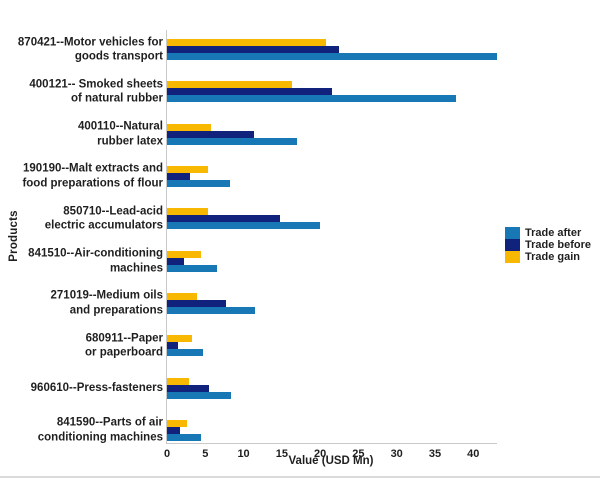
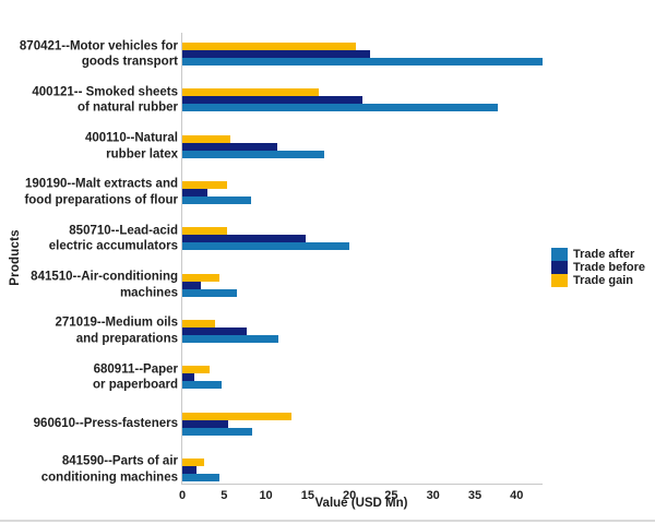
Trade gain/960610--Press-fasteners: 3 -> 13
